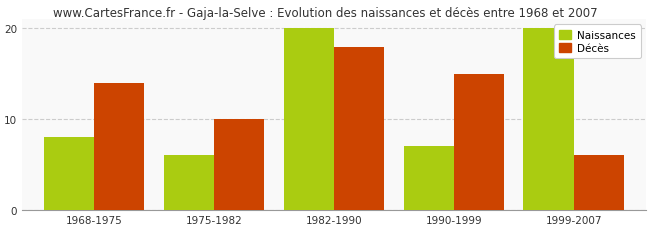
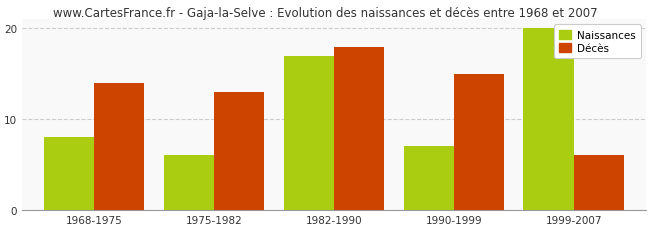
Décès/1975-1982: 10 -> 13
Naissances/1982-1990: 20 -> 17
